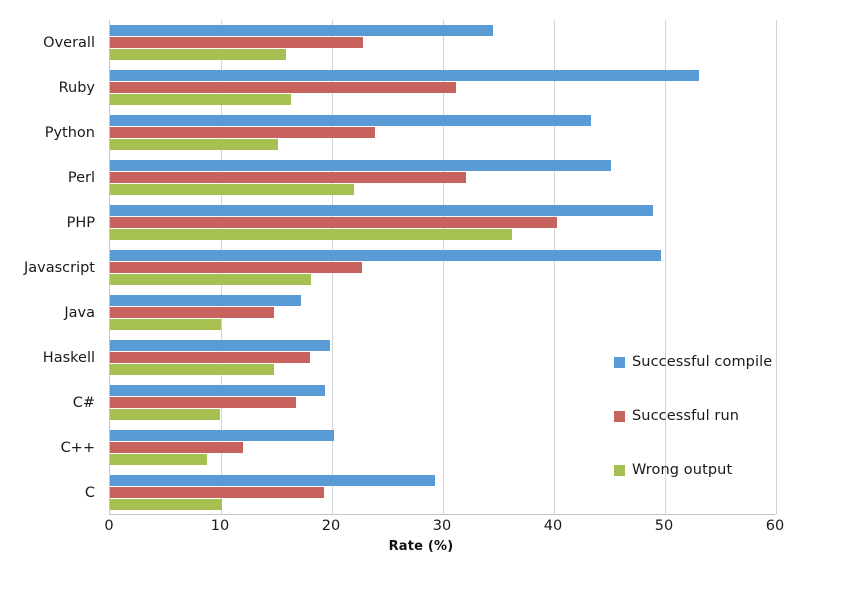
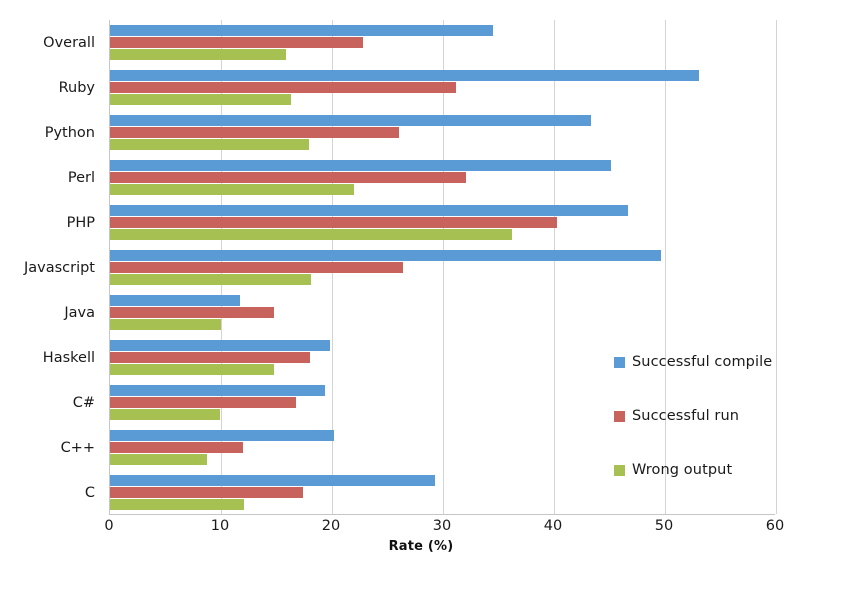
Successful run/Python: 23.9 -> 26.0
Wrong output/Python: 15.1 -> 17.9
Successful compile/PHP: 48.9 -> 46.7
Successful run/Javascript: 22.7 -> 26.4
Successful compile/Java: 17.2 -> 11.7
Successful run/C: 19.3 -> 17.4
Wrong output/C: 10.1 -> 12.1
